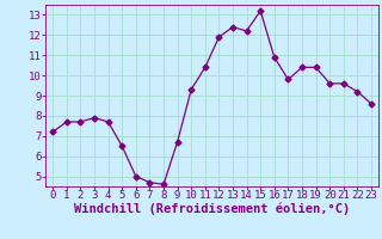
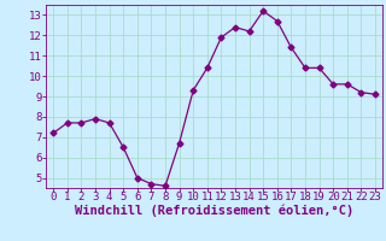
16: 10.9 -> 12.7
17: 9.8 -> 11.4
23: 8.6 -> 9.1
